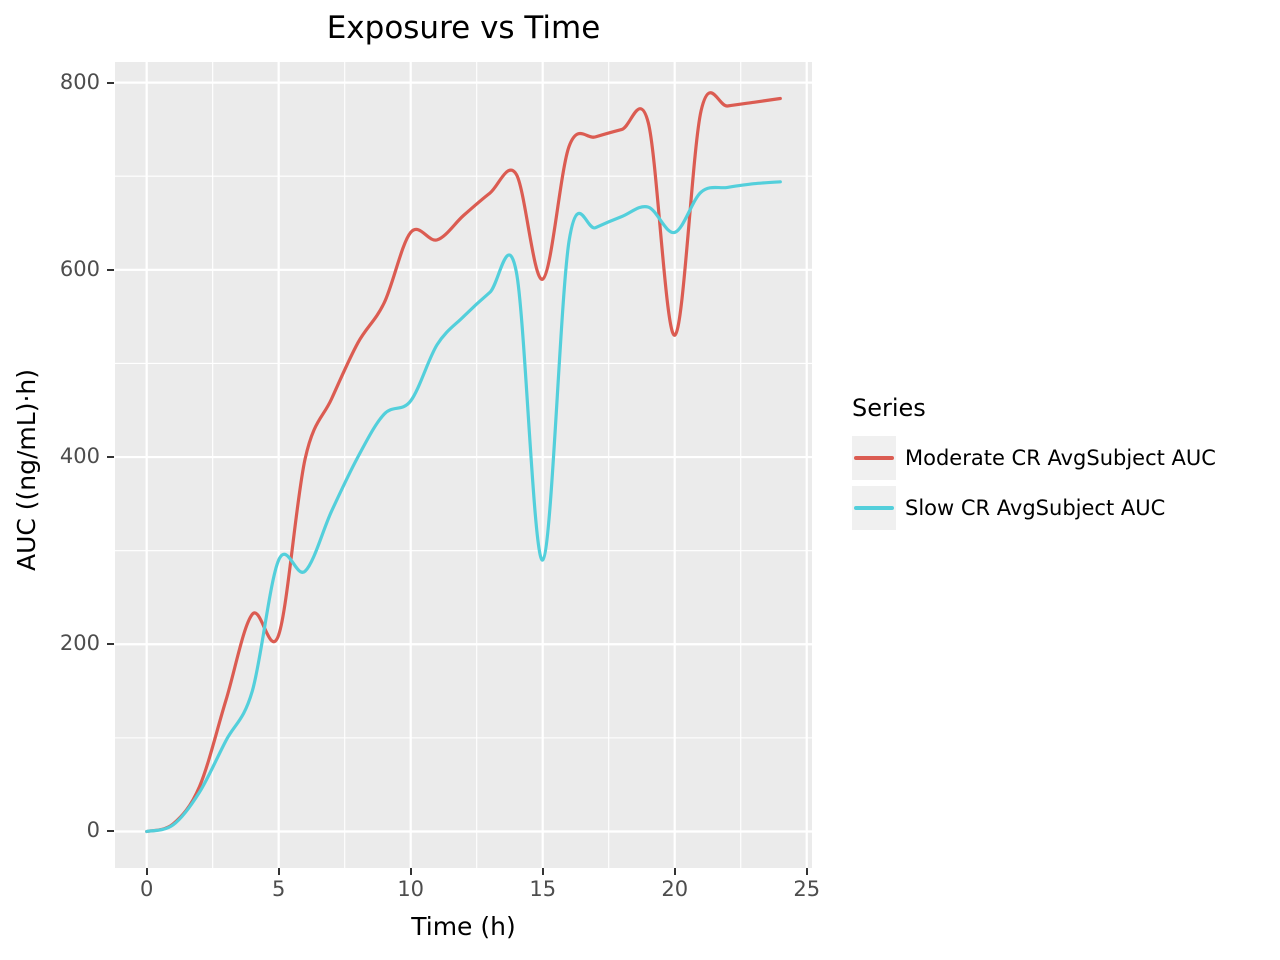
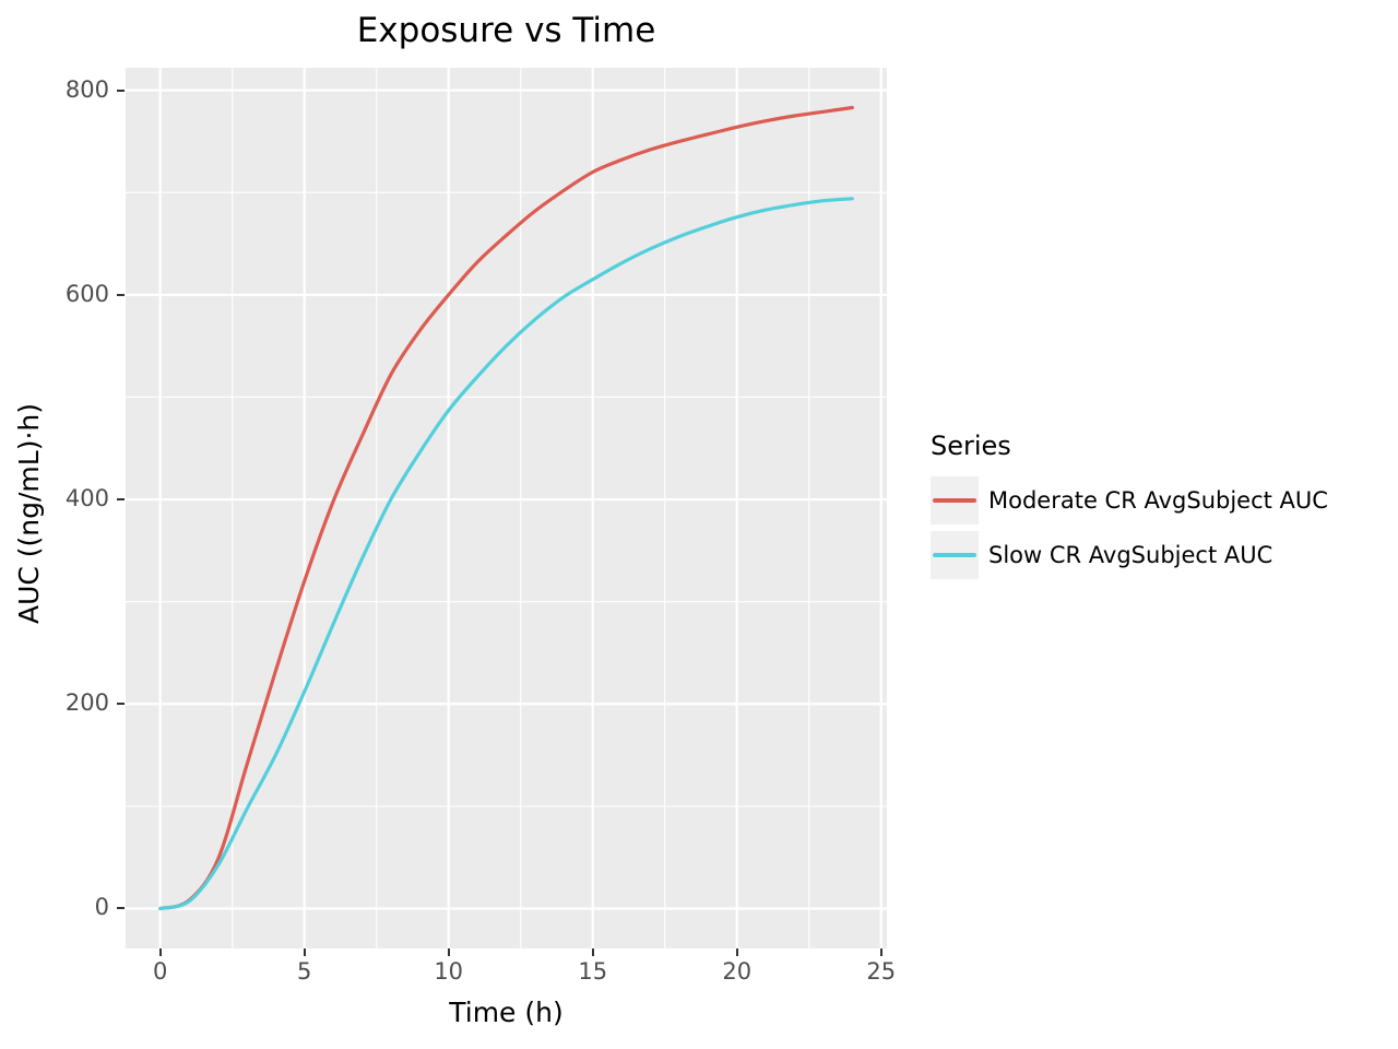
Moderate CR AvgSubject AUC/5: 210 -> 320
Slow CR AvgSubject AUC/5: 290 -> 210
Moderate CR AvgSubject AUC/10: 640 -> 600
Slow CR AvgSubject AUC/10: 460 -> 490
Moderate CR AvgSubject AUC/15: 590 -> 720
Slow CR AvgSubject AUC/15: 290 -> 620
Moderate CR AvgSubject AUC/20: 530 -> 760
Slow CR AvgSubject AUC/20: 640 -> 680
